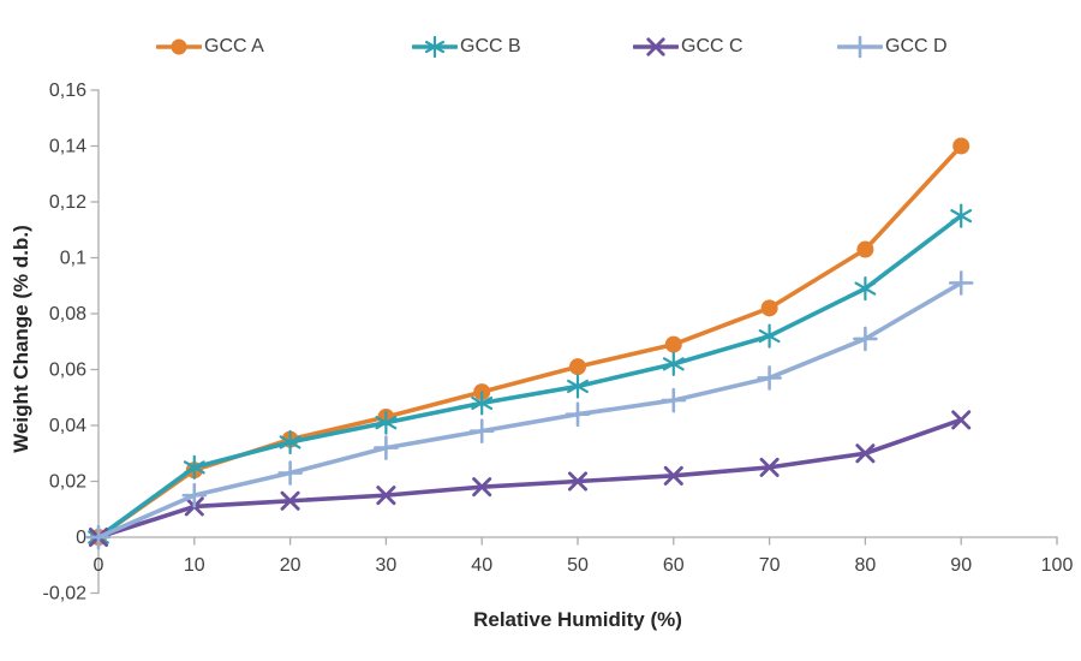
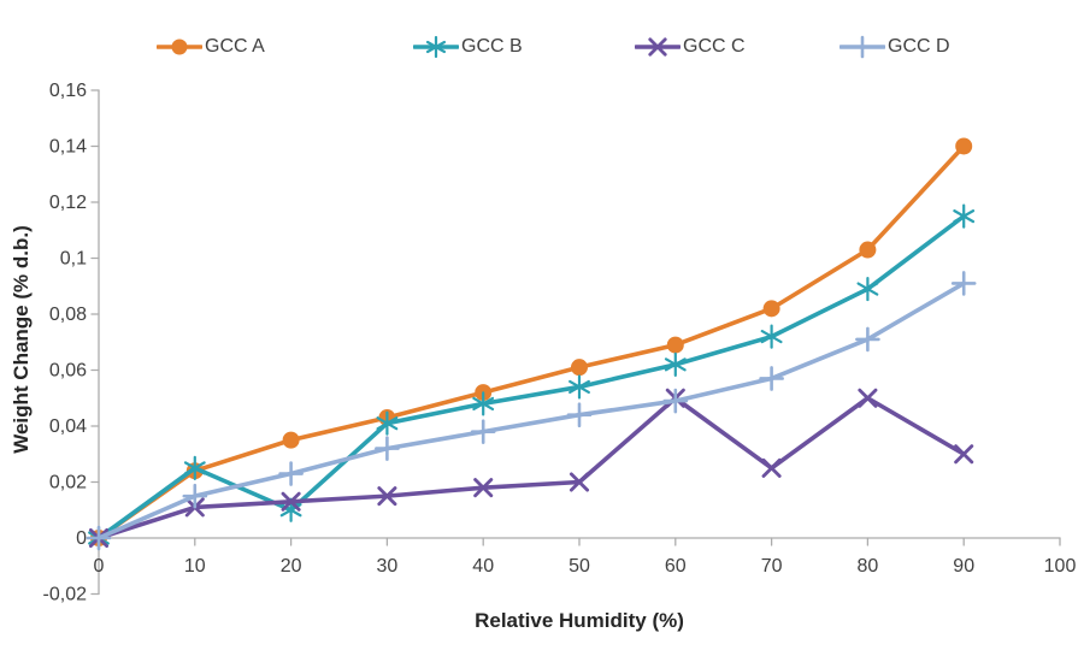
GCC B/20: 0,03 -> 0,01
GCC C/60: 0,02 -> 0,05
GCC C/80: 0,03 -> 0,05
GCC C/90: 0,04 -> 0,03
